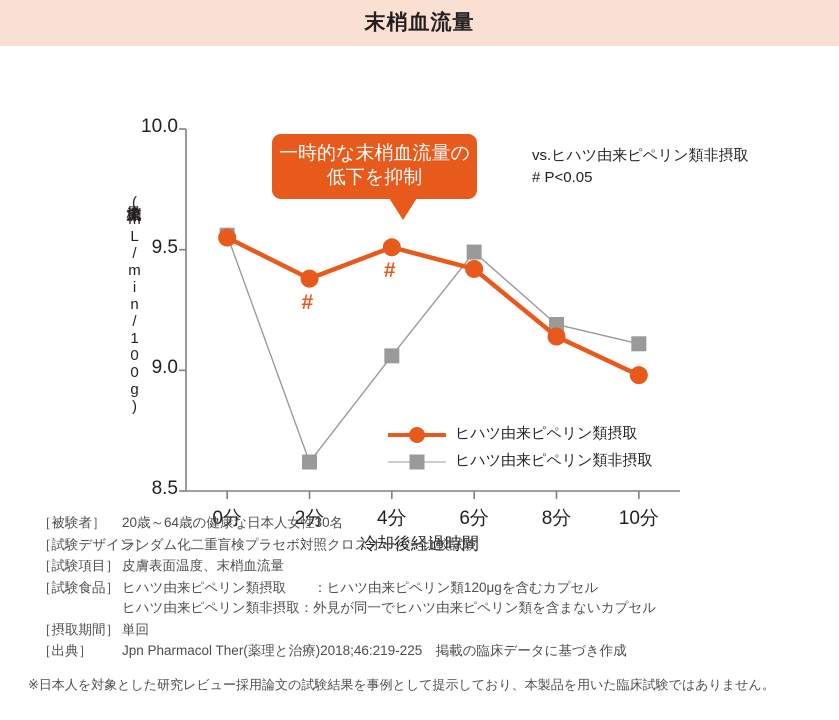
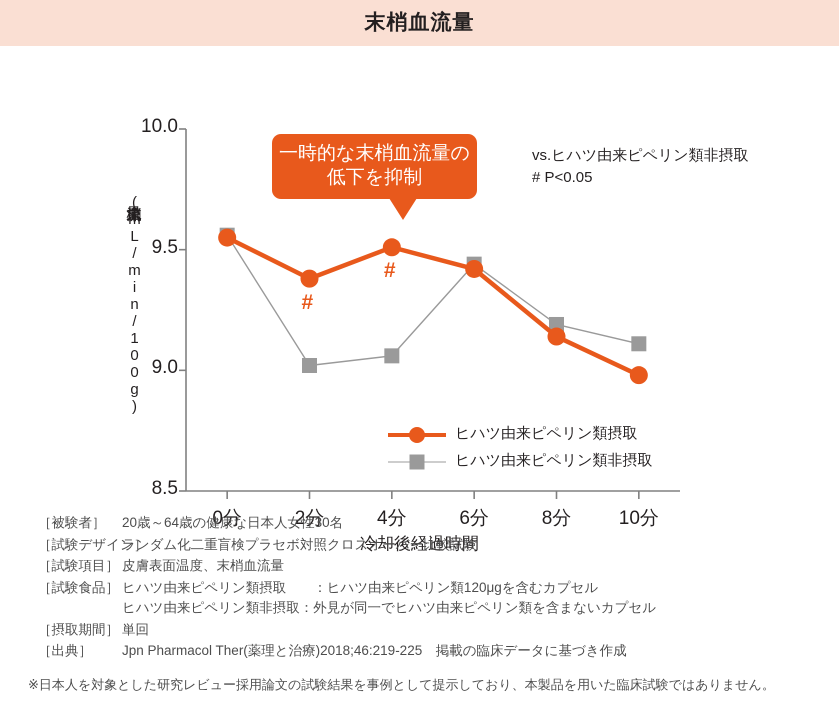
ヒハツ由来ピペリン類非摂取/2分: 8.62 -> 9.02
ヒハツ由来ピペリン類非摂取/6分: 9.49 -> 9.44
